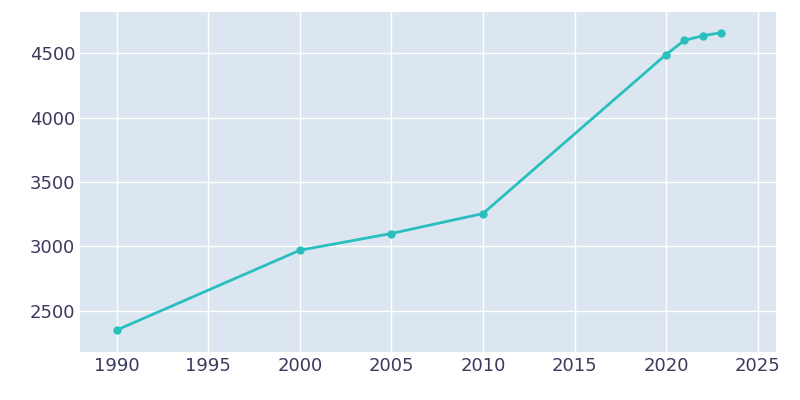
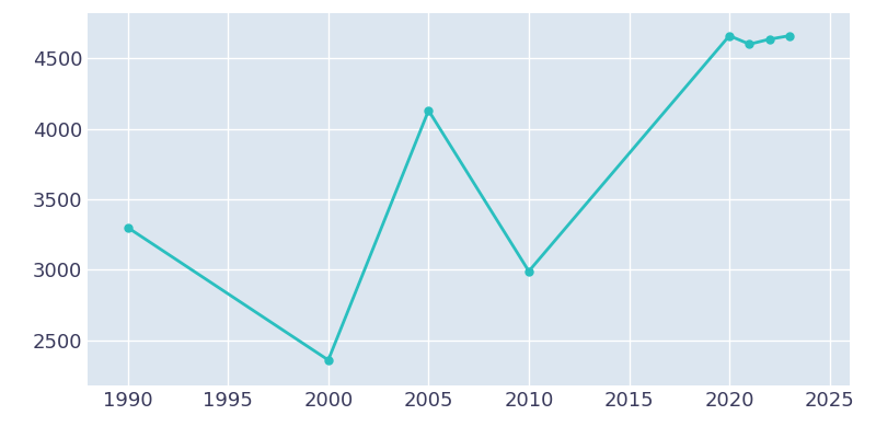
1990: 2350 -> 3300
2000: 2970 -> 2360
2005: 3100 -> 4130
2010: 3260 -> 2990
2020: 4490 -> 4660
